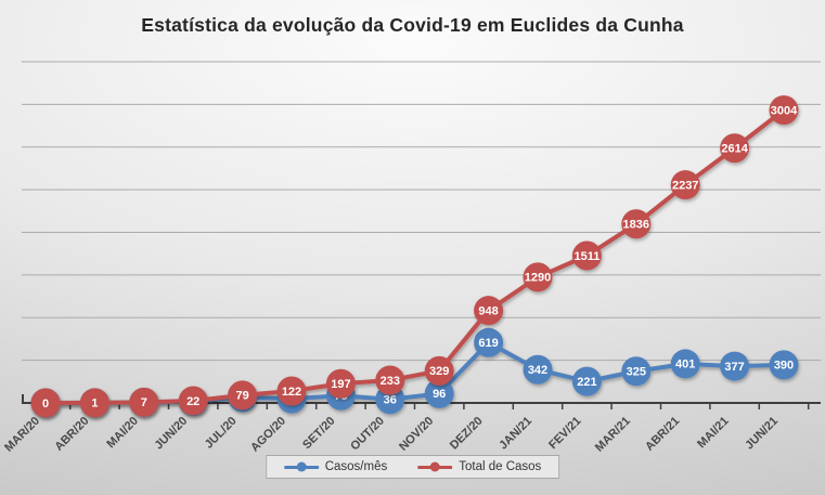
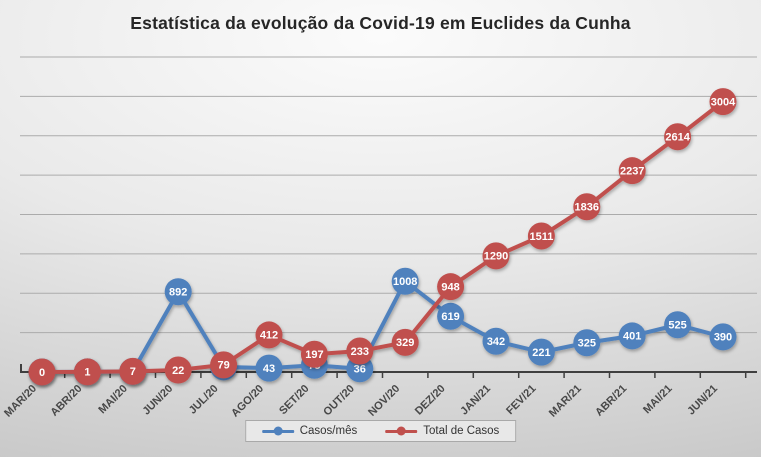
Casos/mês/JUN/20: 15 -> 892
Total de Casos/AGO/20: 122 -> 412
Casos/mês/NOV/20: 96 -> 1008
Casos/mês/MAI/21: 377 -> 525
